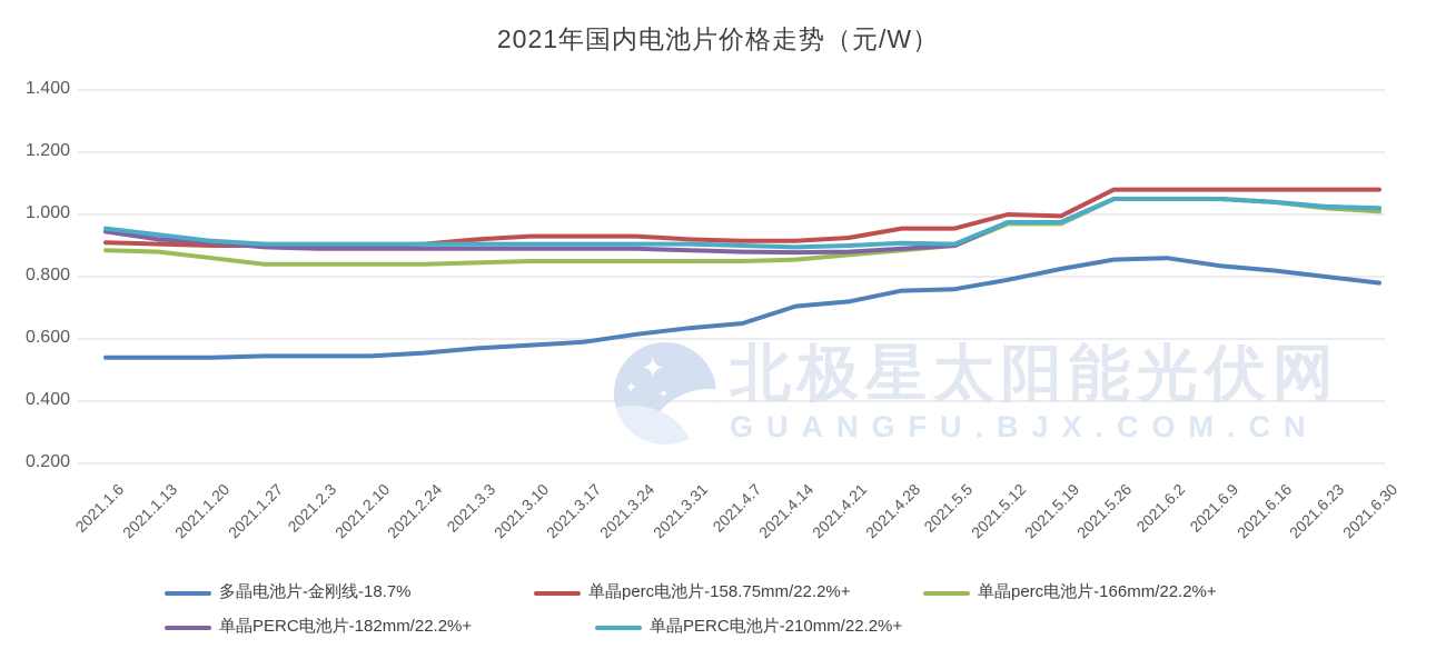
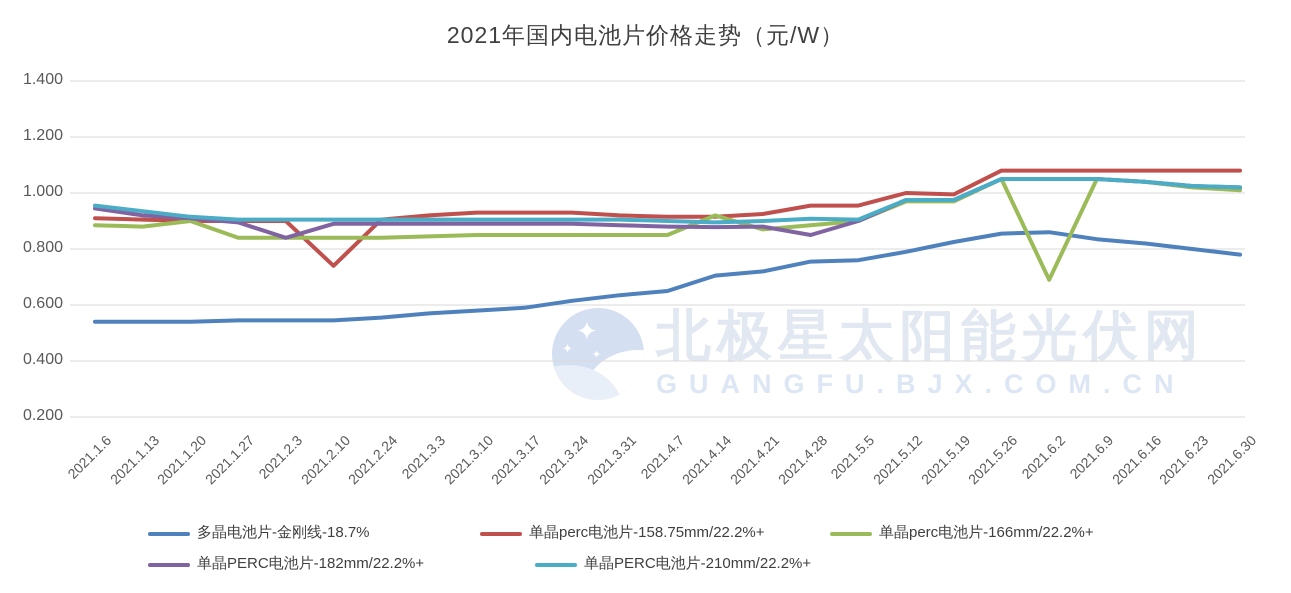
单晶perc电池片-166mm/22.2%+/2021.1.20: 0.86 -> 0.90
单晶PERC电池片-182mm/22.2%+/2021.2.3: 0.89 -> 0.84
单晶perc电池片-158.75mm/22.2%+/2021.2.10: 0.90 -> 0.74
单晶perc电池片-166mm/22.2%+/2021.4.14: 0.85 -> 0.92
单晶PERC电池片-182mm/22.2%+/2021.4.28: 0.89 -> 0.85
单晶perc电池片-166mm/22.2%+/2021.6.2: 1.05 -> 0.69
